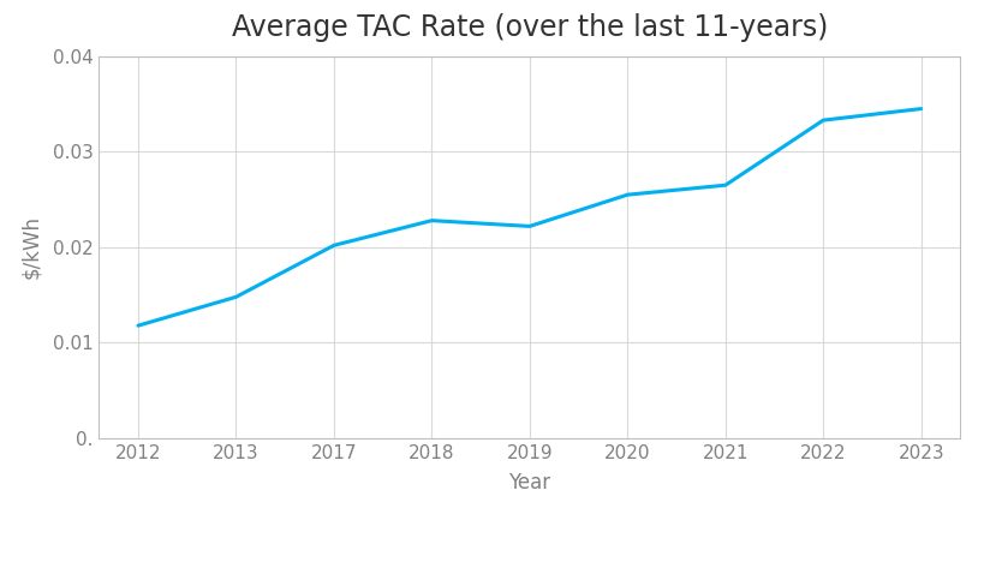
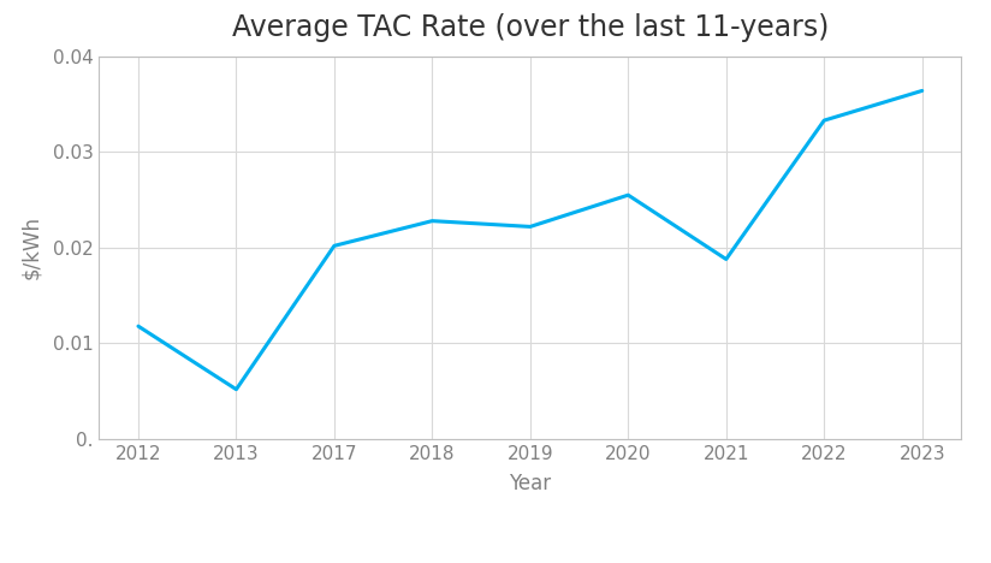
2013: 0.0148 -> 0.0052
2021: 0.0265 -> 0.0188
2023: 0.0345 -> 0.0364
